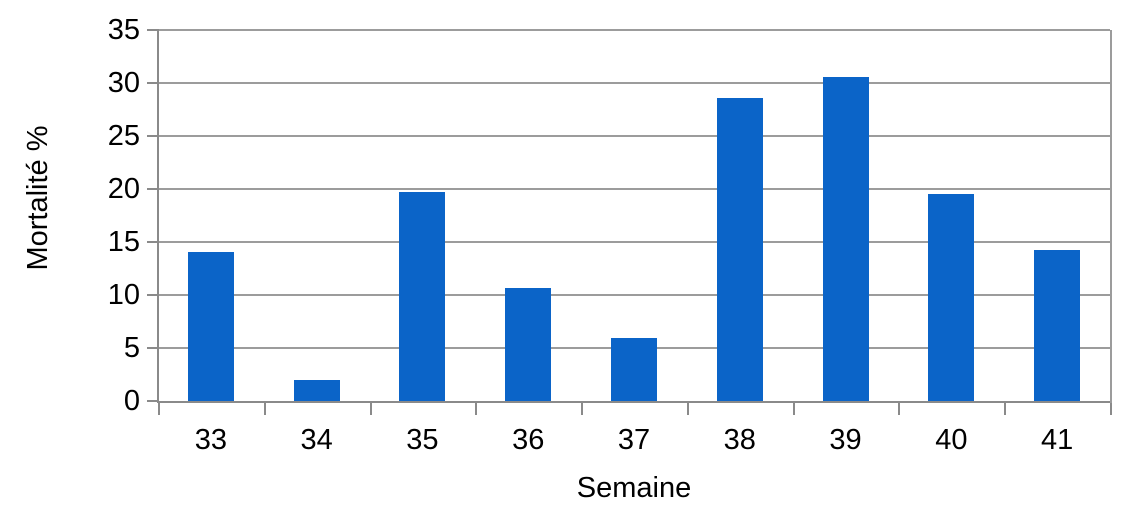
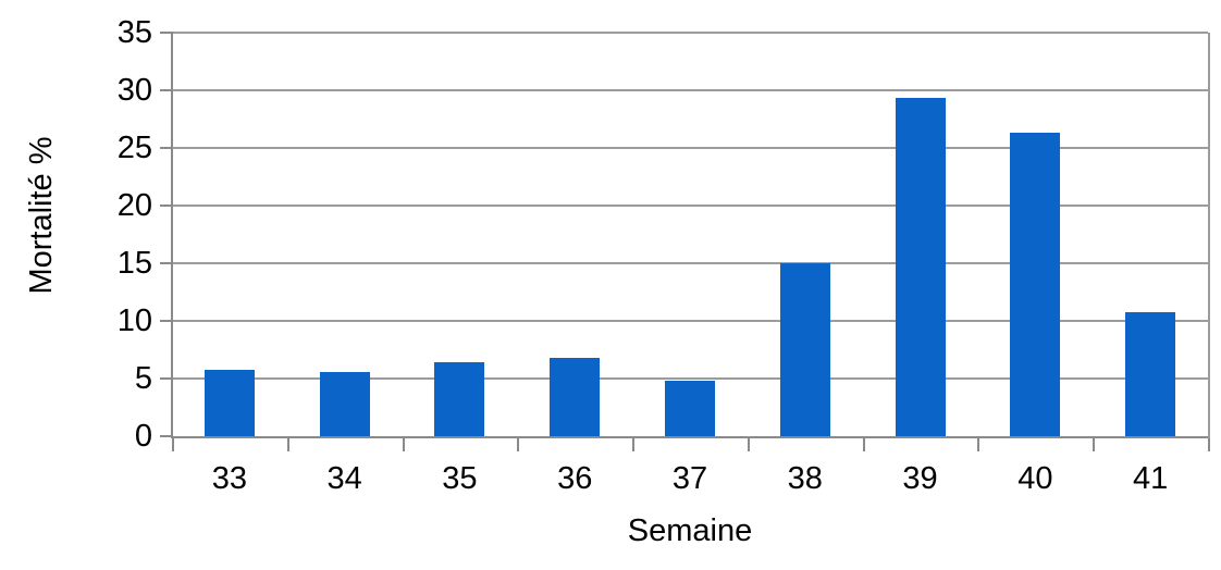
33: 14.1 -> 5.8
34: 2.0 -> 5.6
35: 19.7 -> 6.4
36: 10.7 -> 6.8
37: 5.9 -> 4.8
38: 28.6 -> 15.0
39: 30.6 -> 29.3
40: 19.5 -> 26.3
41: 14.2 -> 10.8
